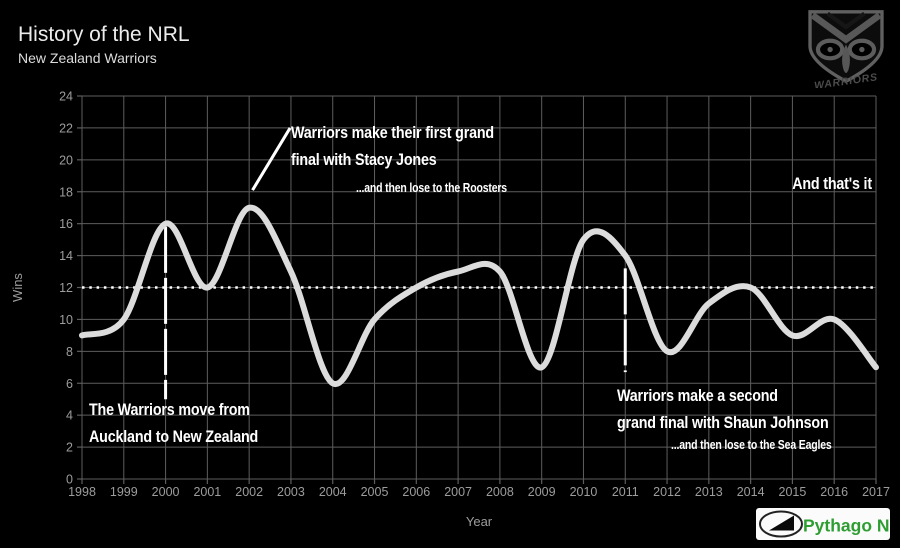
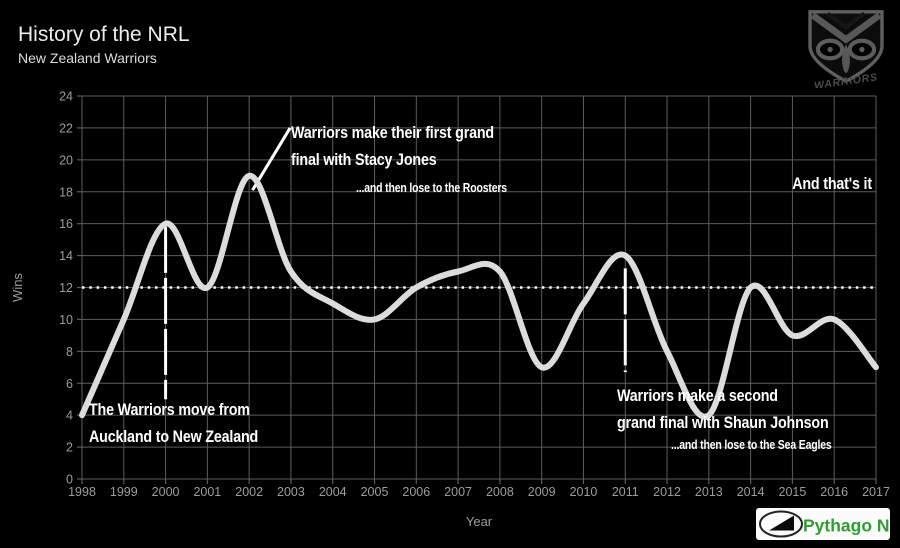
1998: 9 -> 4
2002: 17 -> 19
2004: 6 -> 11
2010: 15 -> 11
2013: 11 -> 4
